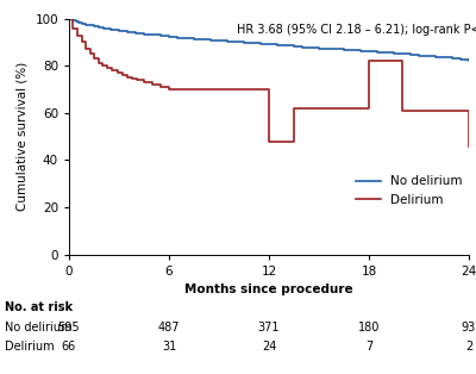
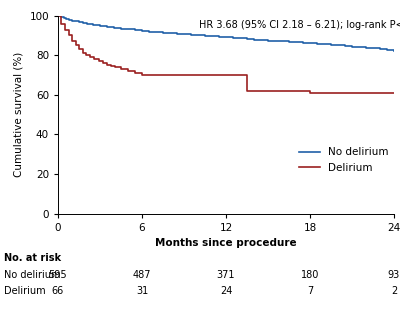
Delirium/12: 48 -> 70
Delirium/18: 82 -> 61
Delirium/24: 46 -> 61
